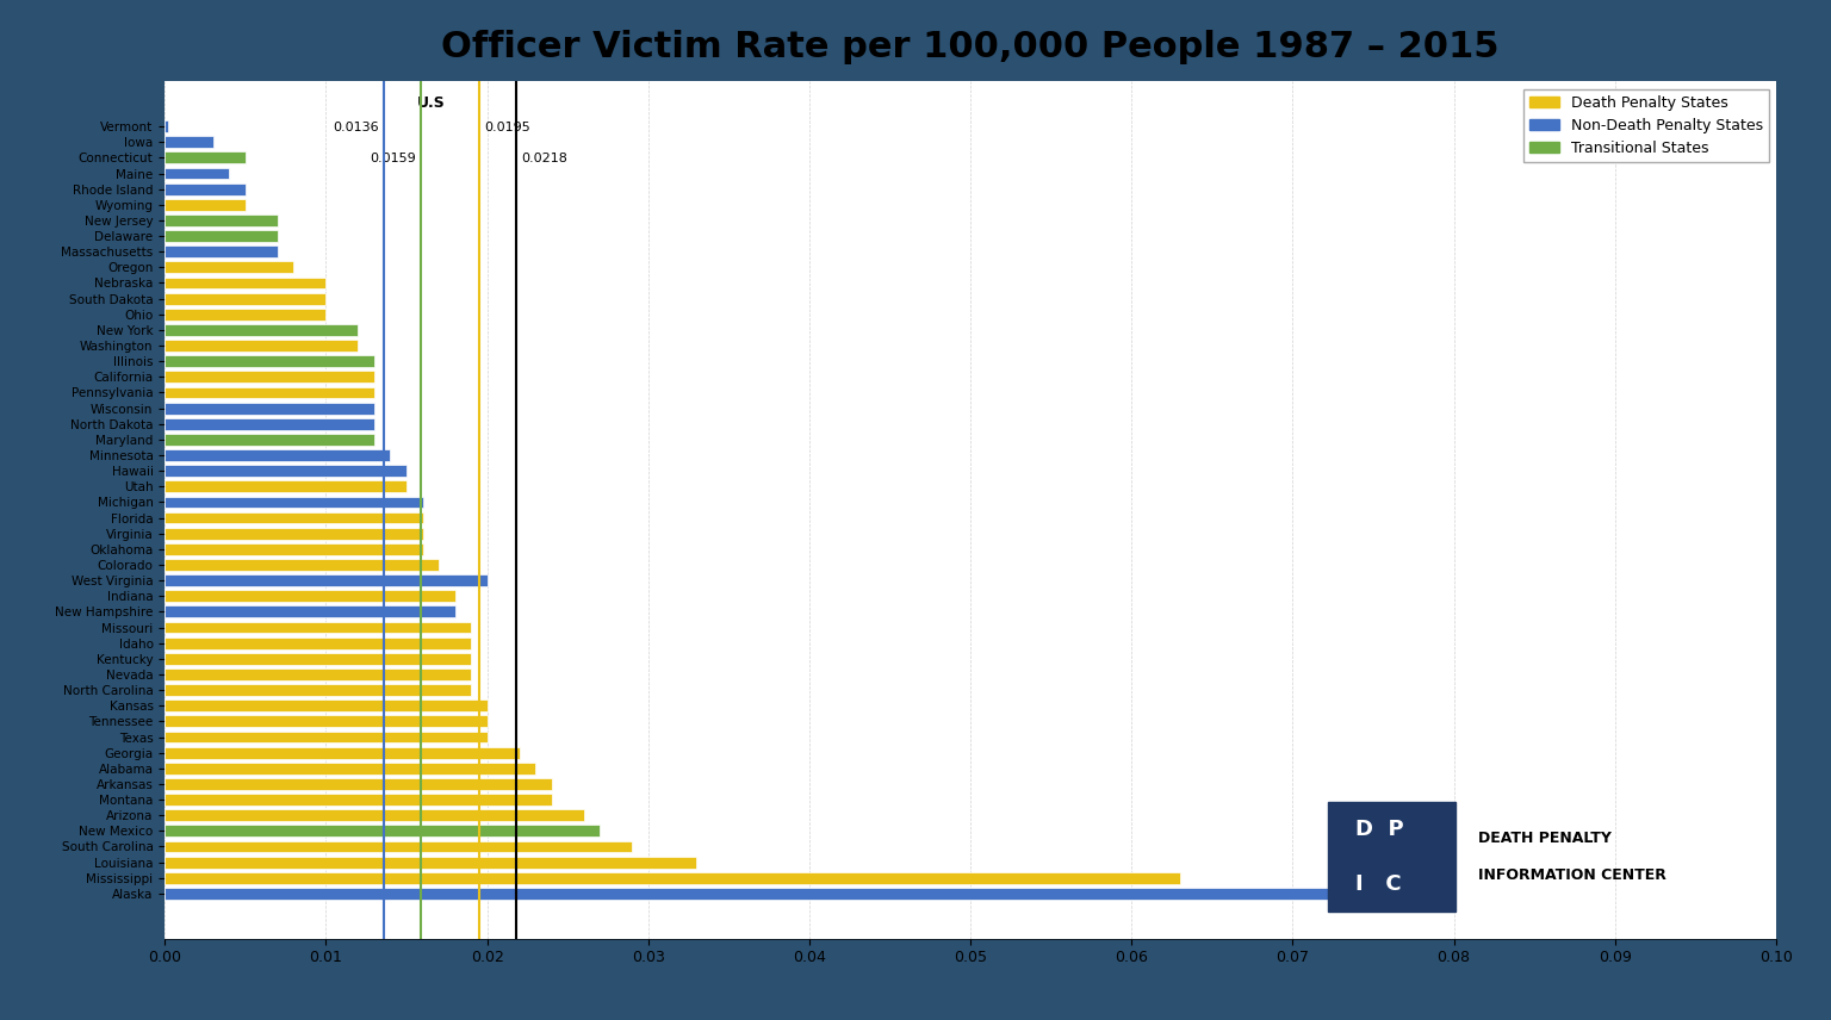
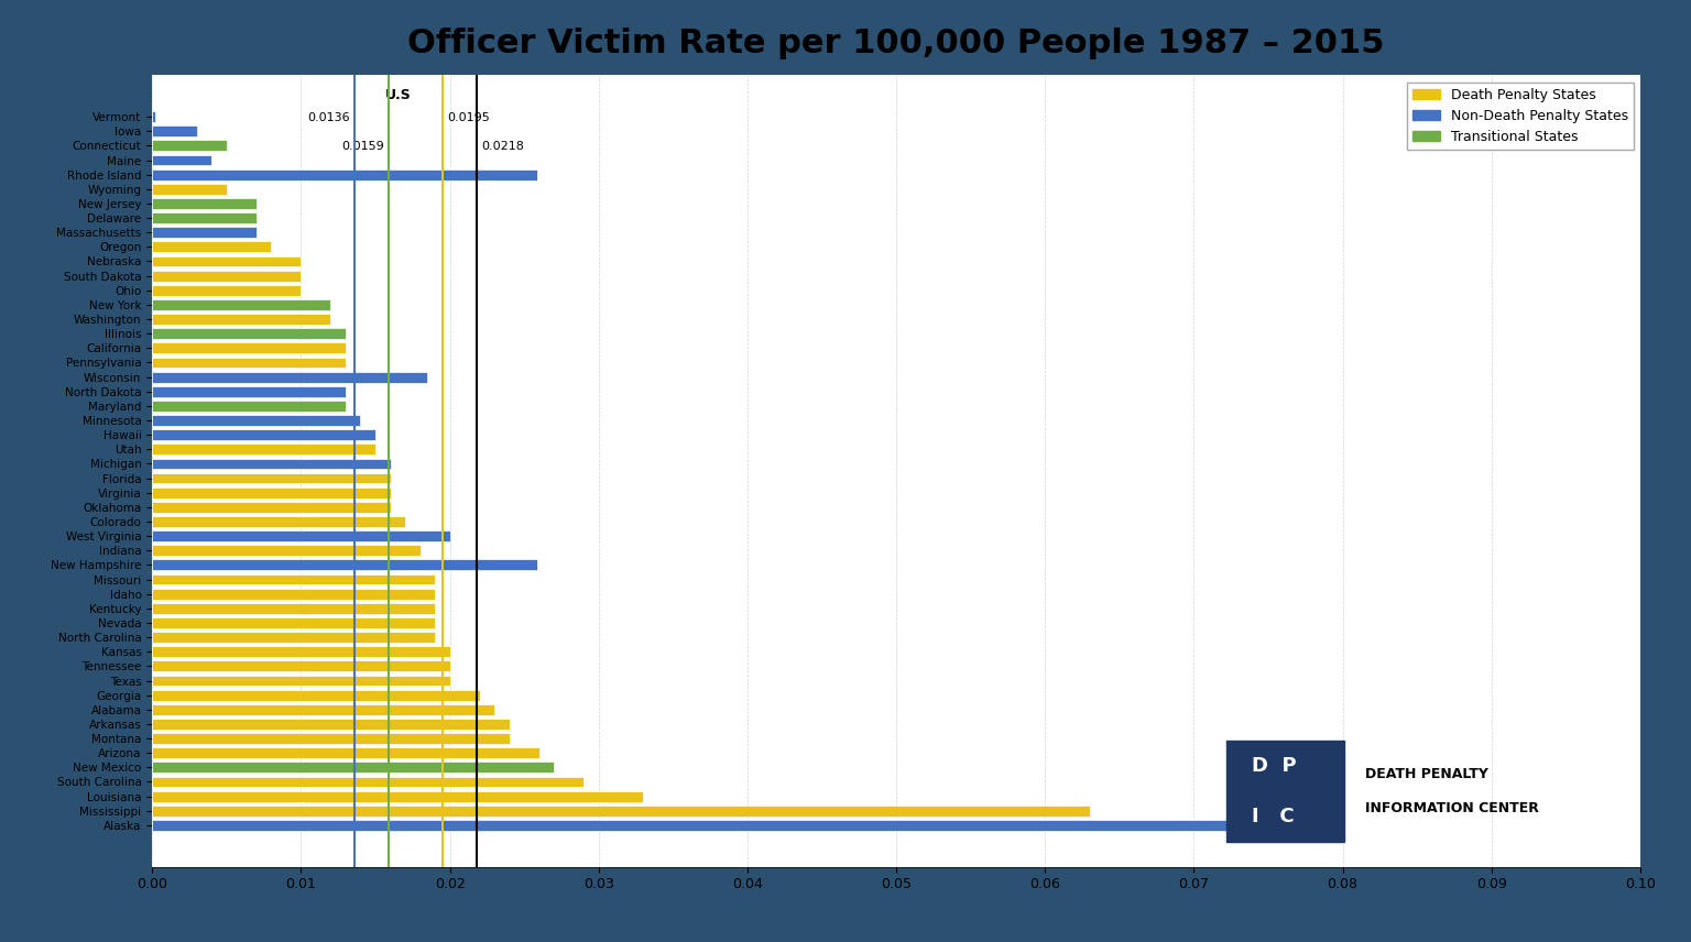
Rhode Island: 0.0050 -> 0.0259
Wisconsin: 0.0130 -> 0.0185
New Hampshire: 0.0180 -> 0.0259
